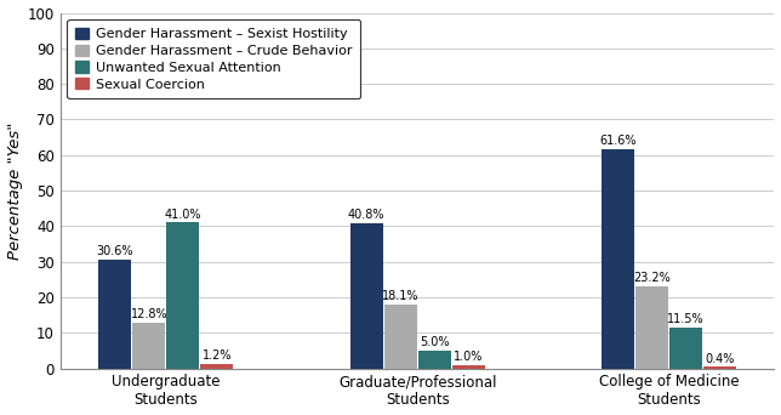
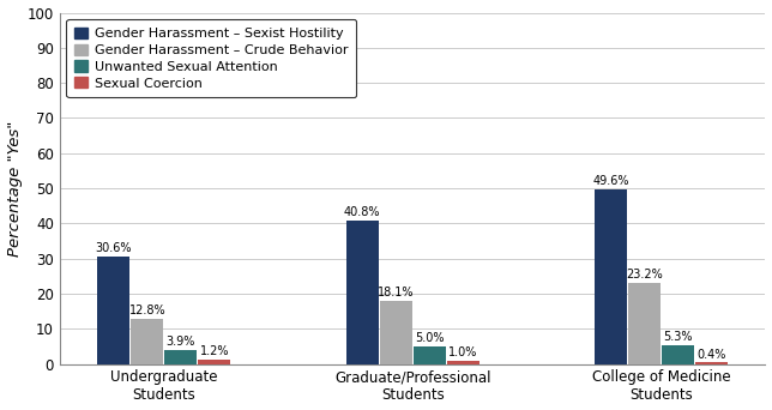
Unwanted Sexual Attention/Undergraduate Students: 41.0% -> 3.9%
Gender Harassment – Sexist Hostility/College of Medicine Students: 61.6% -> 49.6%
Unwanted Sexual Attention/College of Medicine Students: 11.5% -> 5.3%
